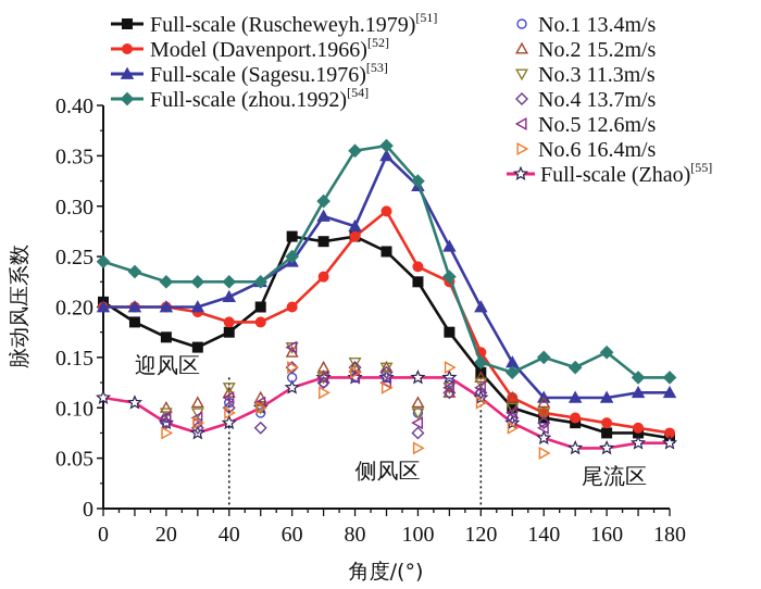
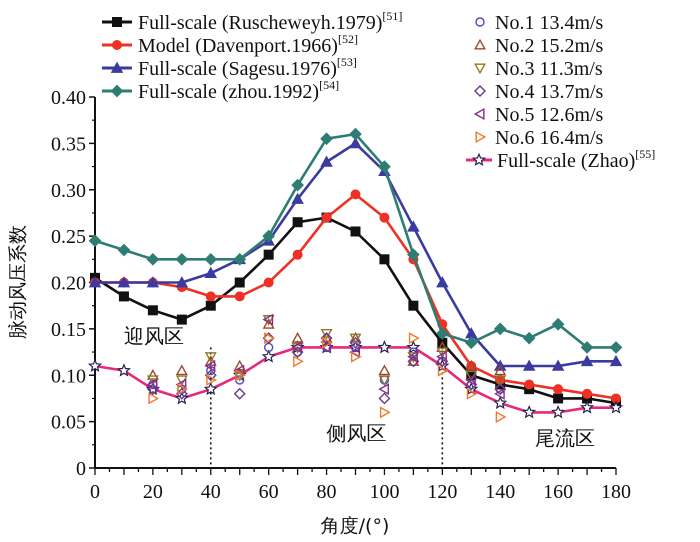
Full-scale (Ruscheweyh.1979)/60: 0.27 -> 0.23
Full-scale (Sagesu.1976)/80: 0.28 -> 0.33
Model (Davenport.1966)/100: 0.24 -> 0.27
